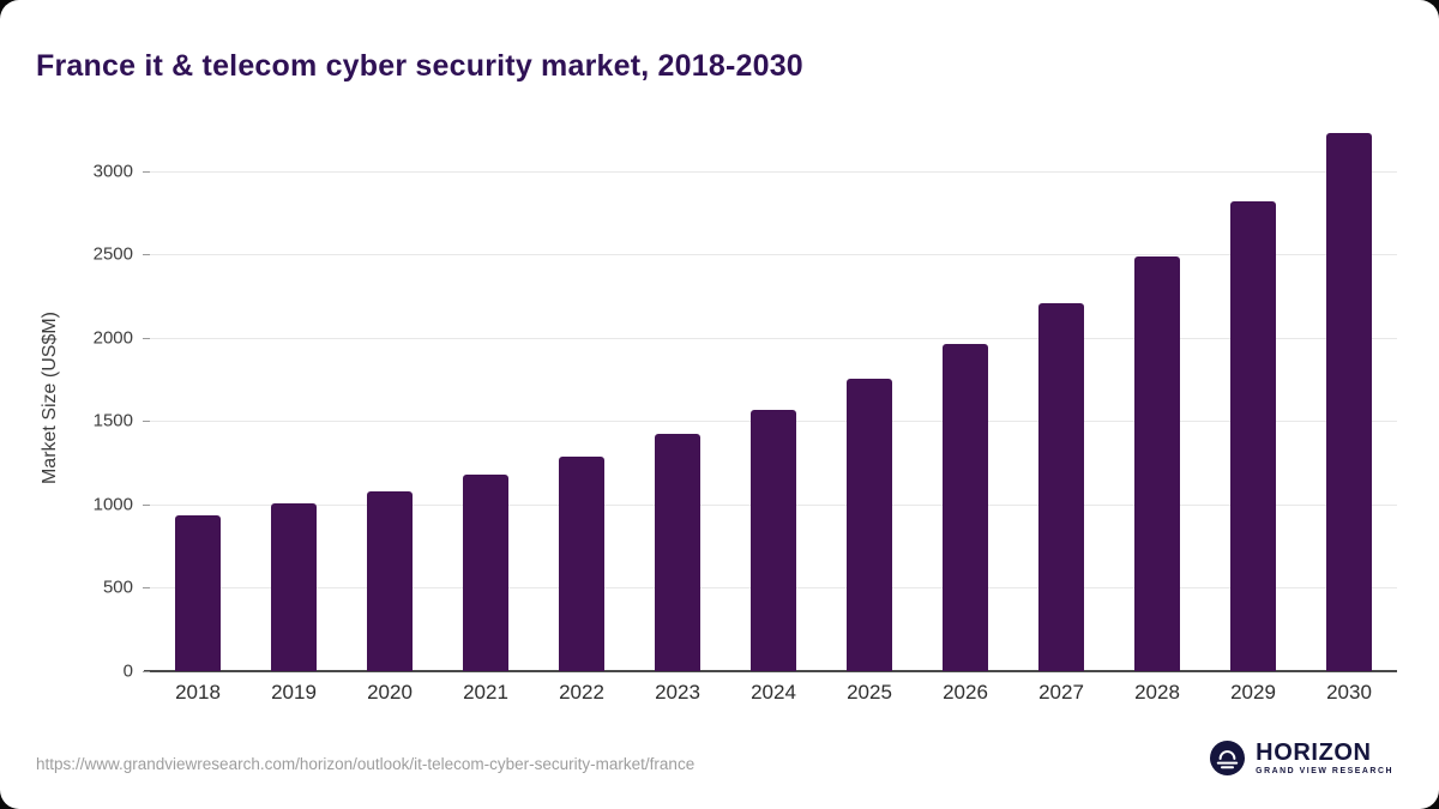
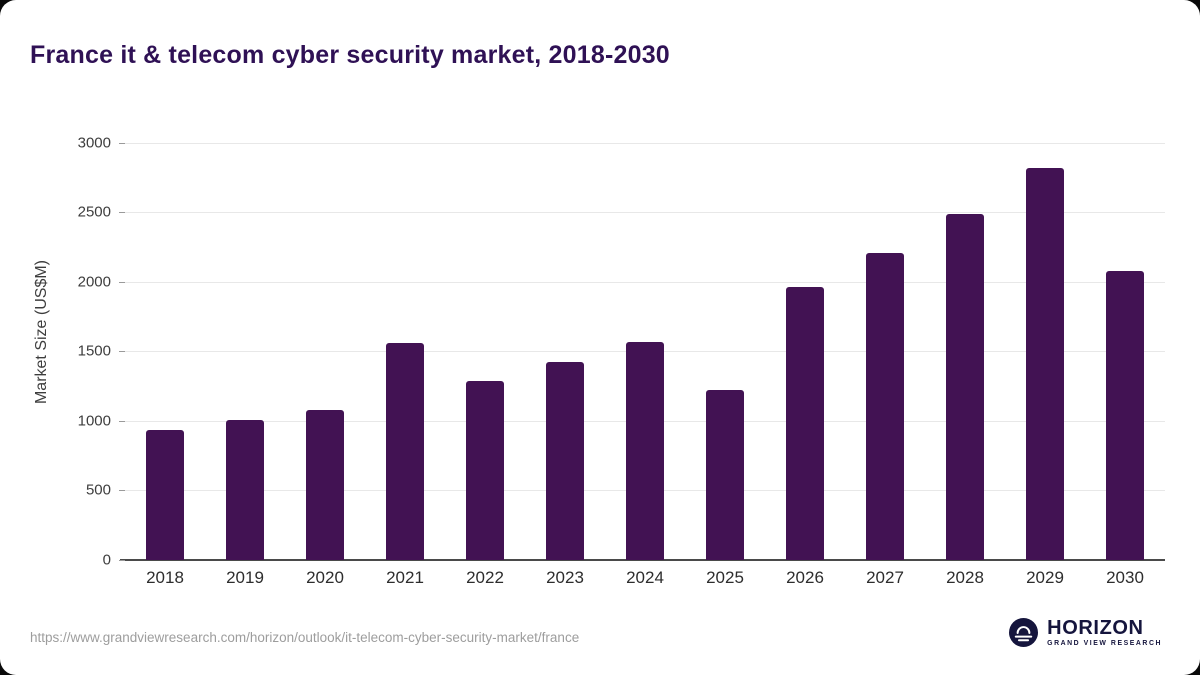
2021: 1180 -> 1560
2025: 1760 -> 1220
2030: 3230 -> 2080
